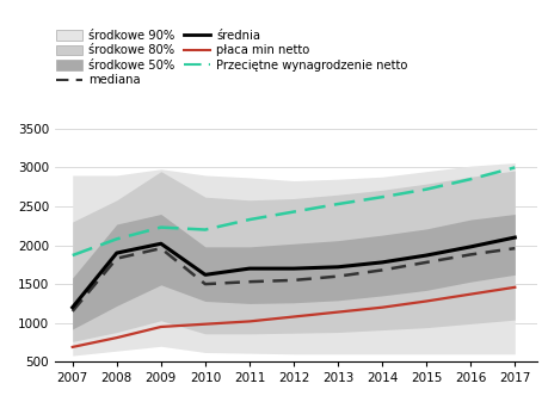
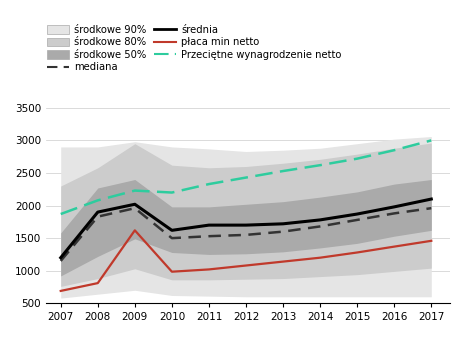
płaca min netto/2009: 950 -> 1620
